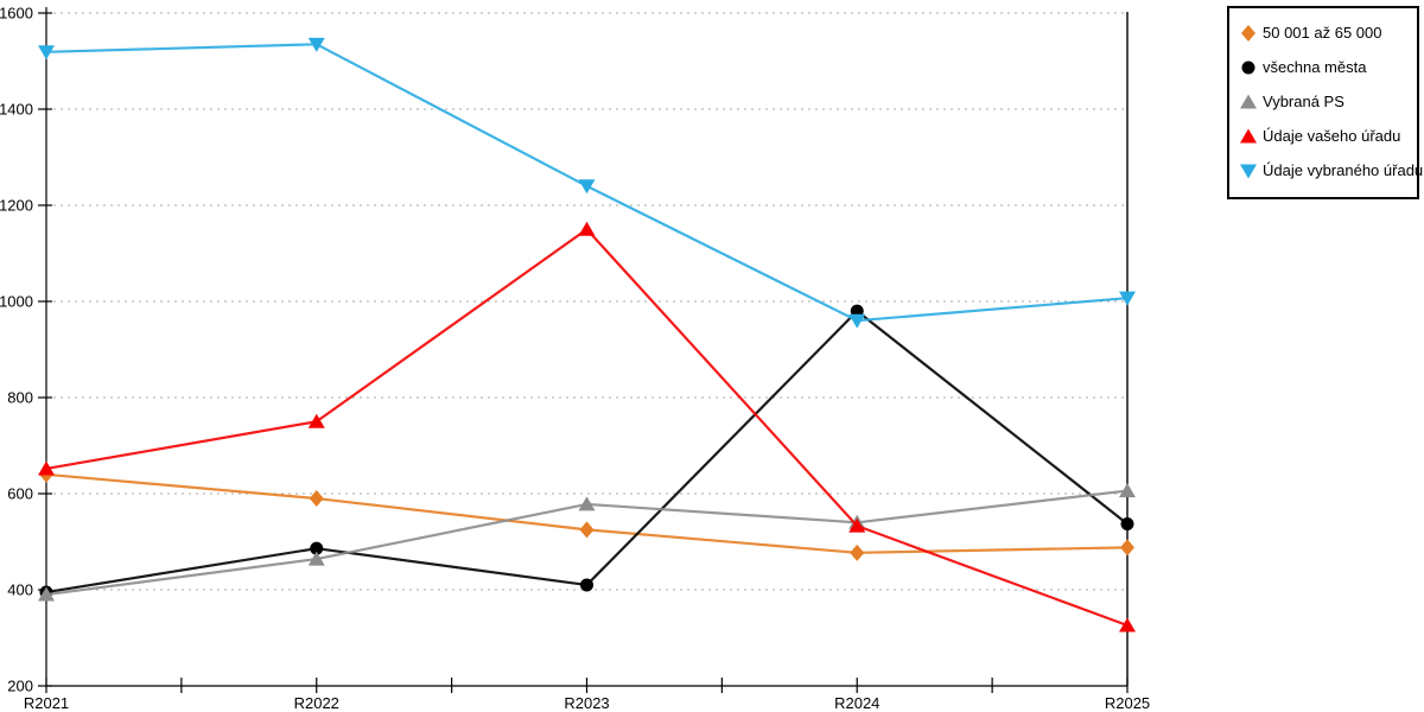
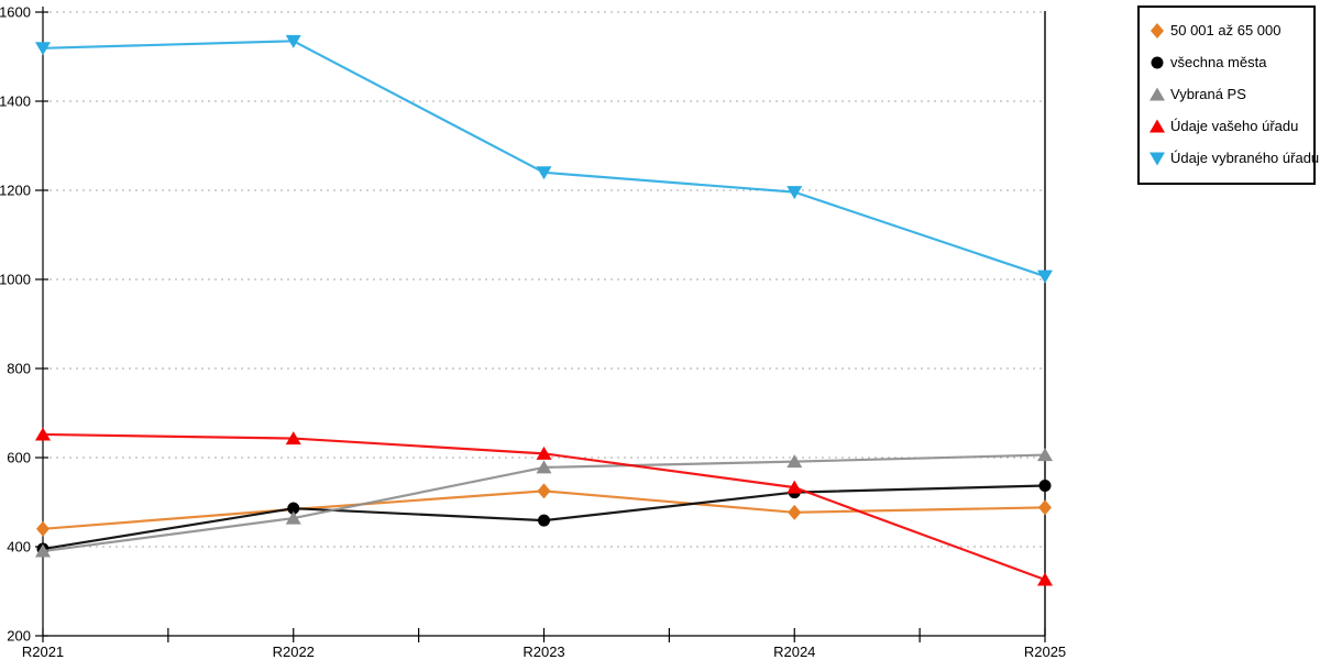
50 001 až 65 000/R2021: 640 -> 440
50 001 až 65 000/R2022: 590 -> 480
Údaje vašeho úřadu/R2022: 750 -> 640
všechna města/R2023: 410 -> 460
Údaje vašeho úřadu/R2023: 1150 -> 610
všechna města/R2024: 980 -> 520
Vybraná PS/R2024: 540 -> 590
Údaje vybraného úřadu/R2024: 960 -> 1200
